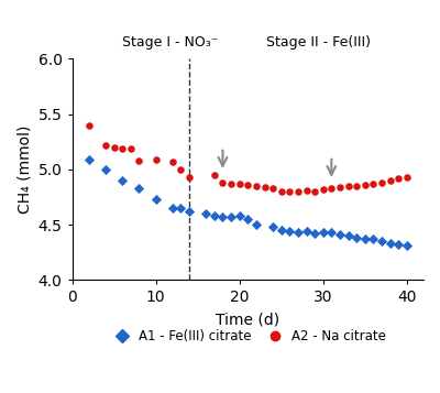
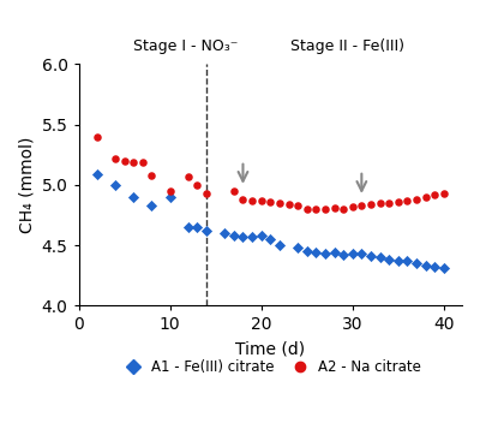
A1 - Fe(III) citrate/10: 4.73 -> 4.90
A2 - Na citrate/10: 5.09 -> 4.95
